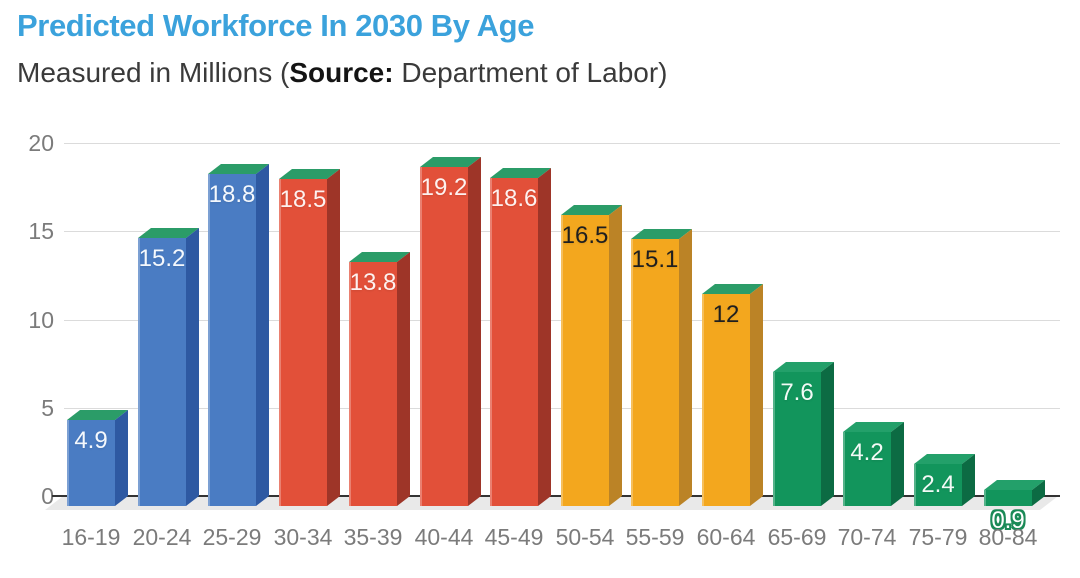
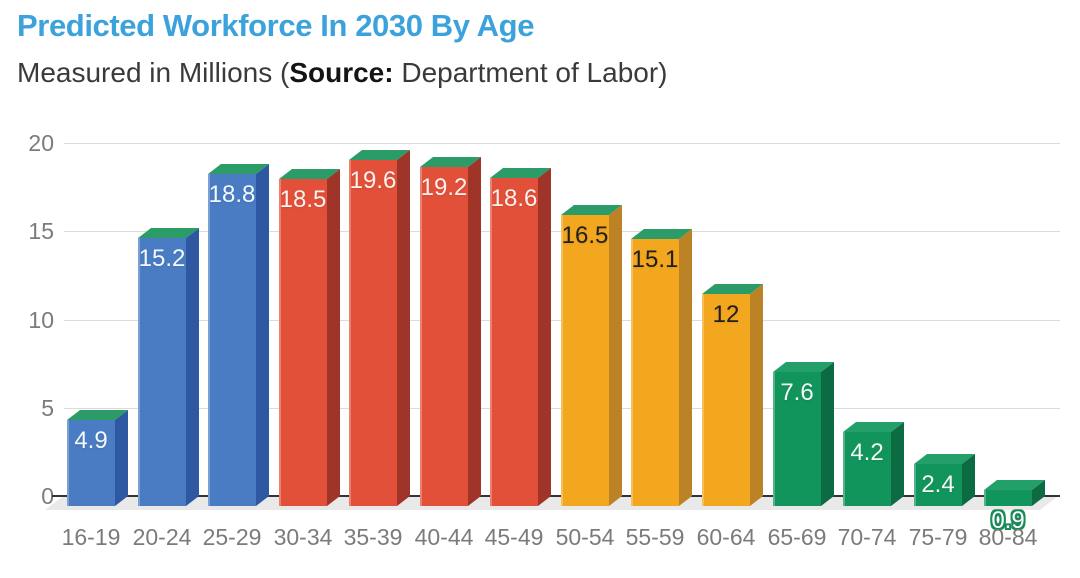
35-39: 13.8 -> 19.6
